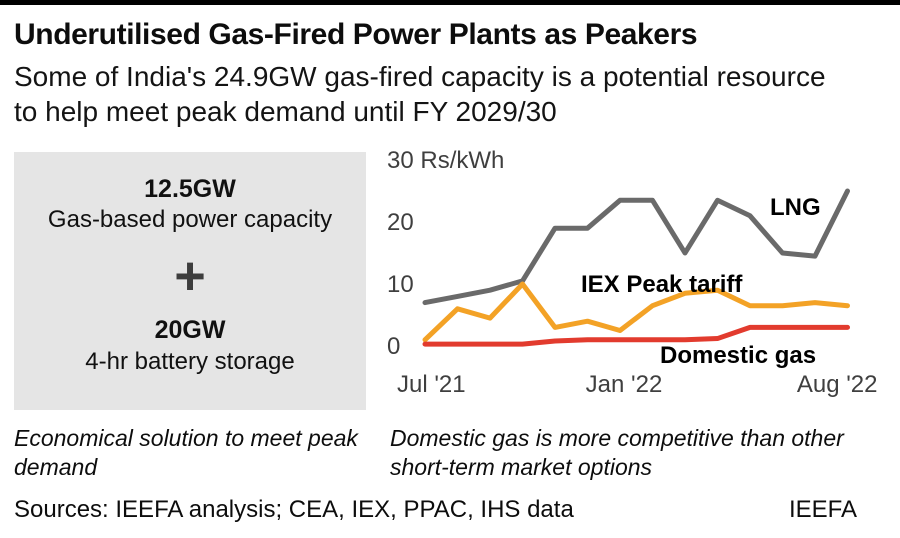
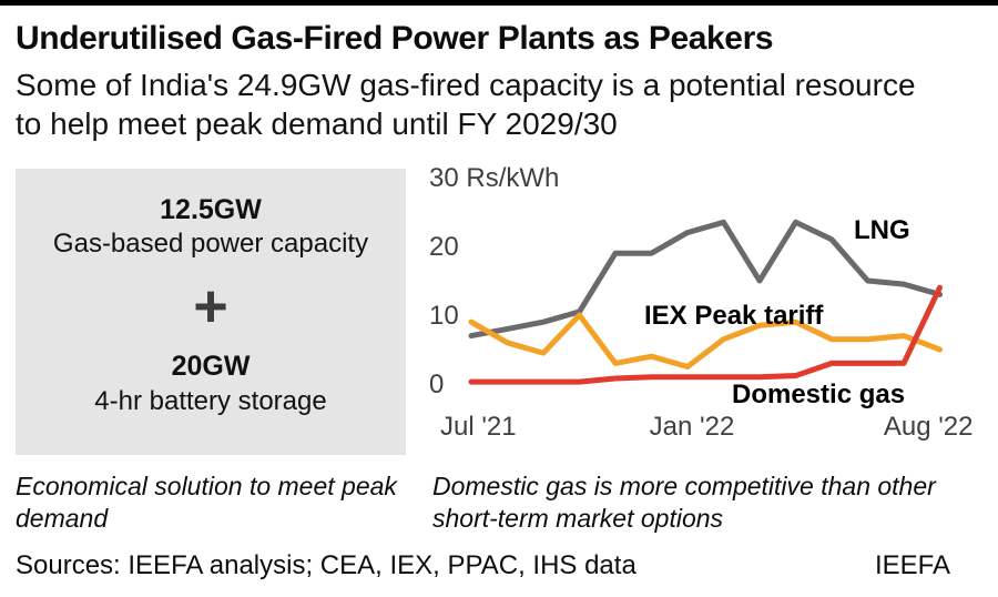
IEX Peak tariff/Jul '21: 1 -> 9
LNG/Jan '22: 24 -> 22
LNG/Aug '22: 25 -> 13
IEX Peak tariff/Aug '22: 6 -> 5
Domestic gas/Aug '22: 3 -> 14
